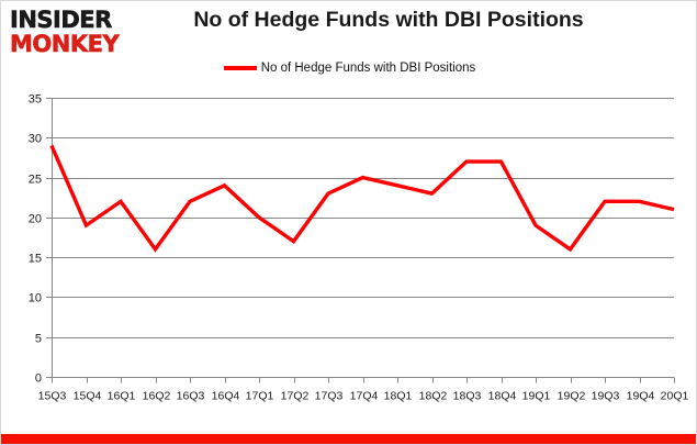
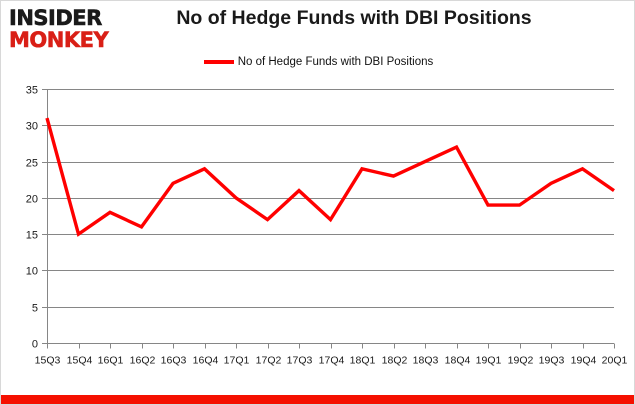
15Q3: 29 -> 31
15Q4: 19 -> 15
16Q1: 22 -> 18
17Q3: 23 -> 21
17Q4: 25 -> 17
18Q3: 27 -> 25
19Q2: 16 -> 19
19Q4: 22 -> 24
